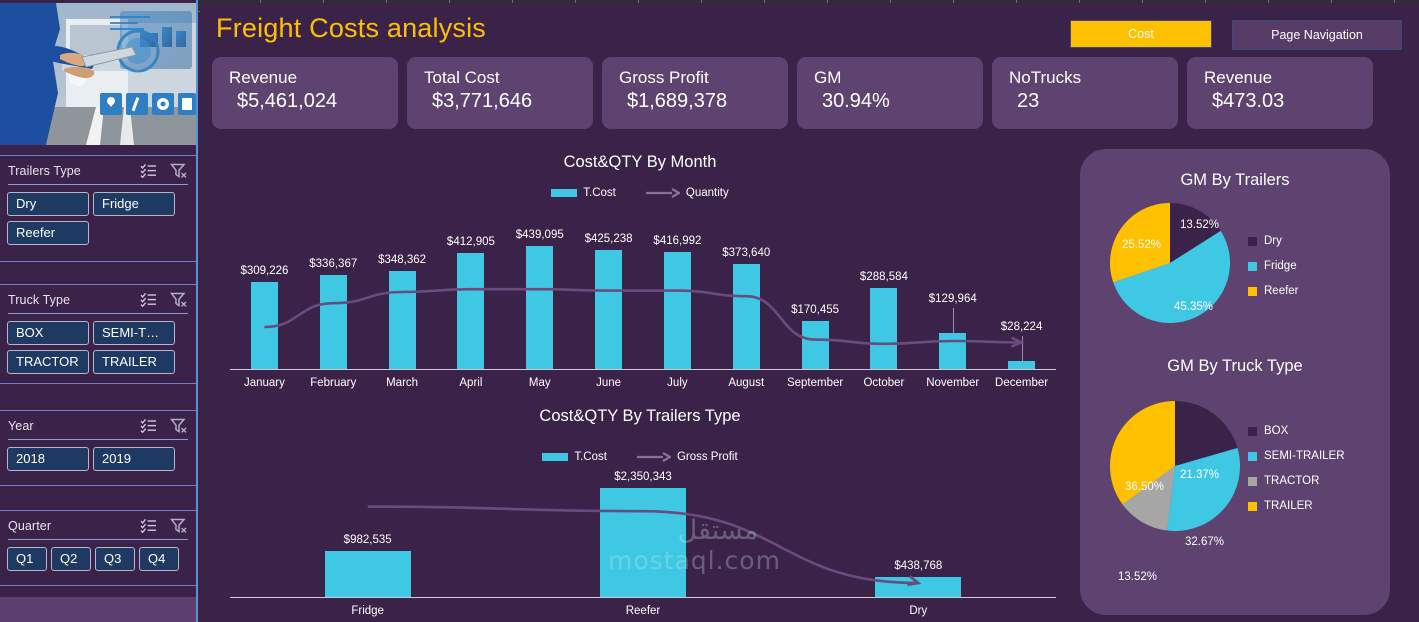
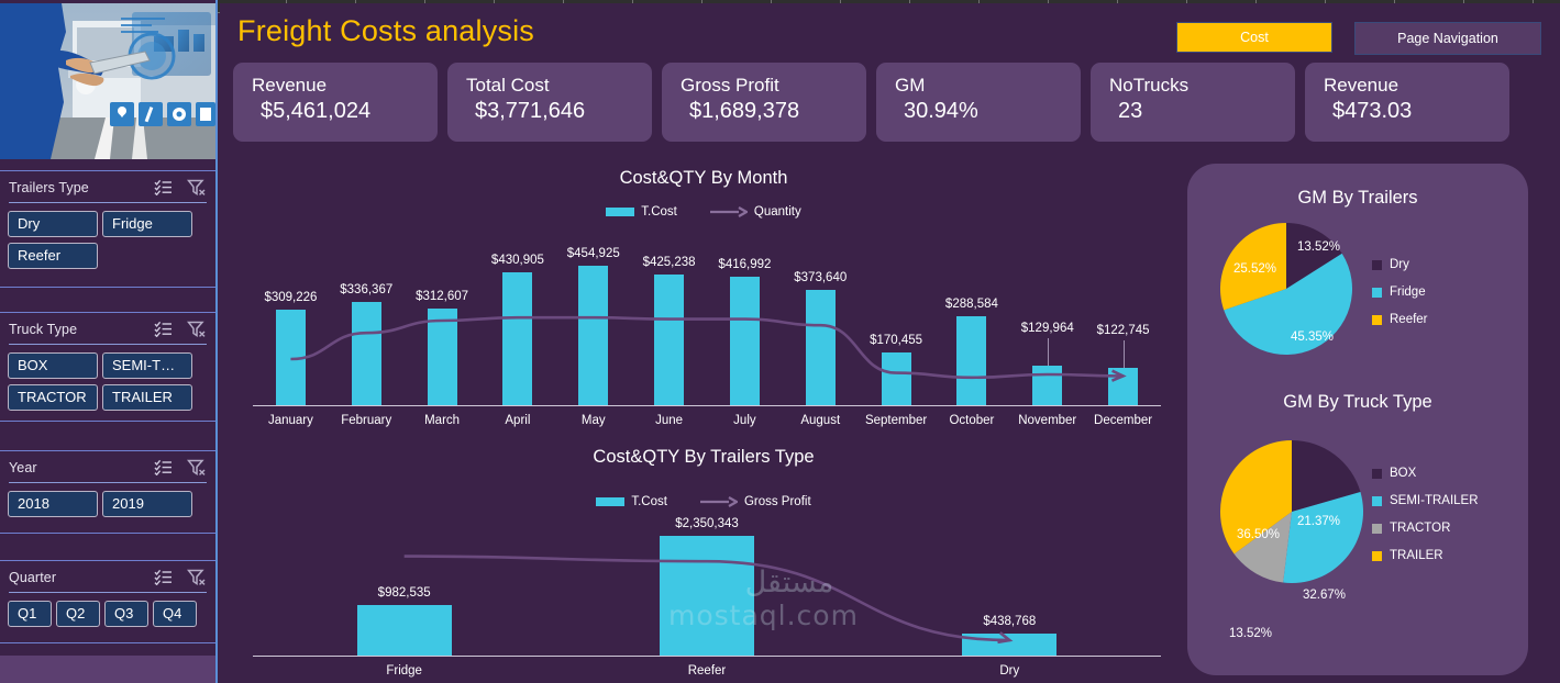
Cost&QTY By Month/T.Cost/March: $348,362 -> $312,607
Cost&QTY By Month/T.Cost/April: $412,905 -> $430,905
Cost&QTY By Month/T.Cost/May: $439,095 -> $454,925
Cost&QTY By Month/T.Cost/December: $28,224 -> $122,745
